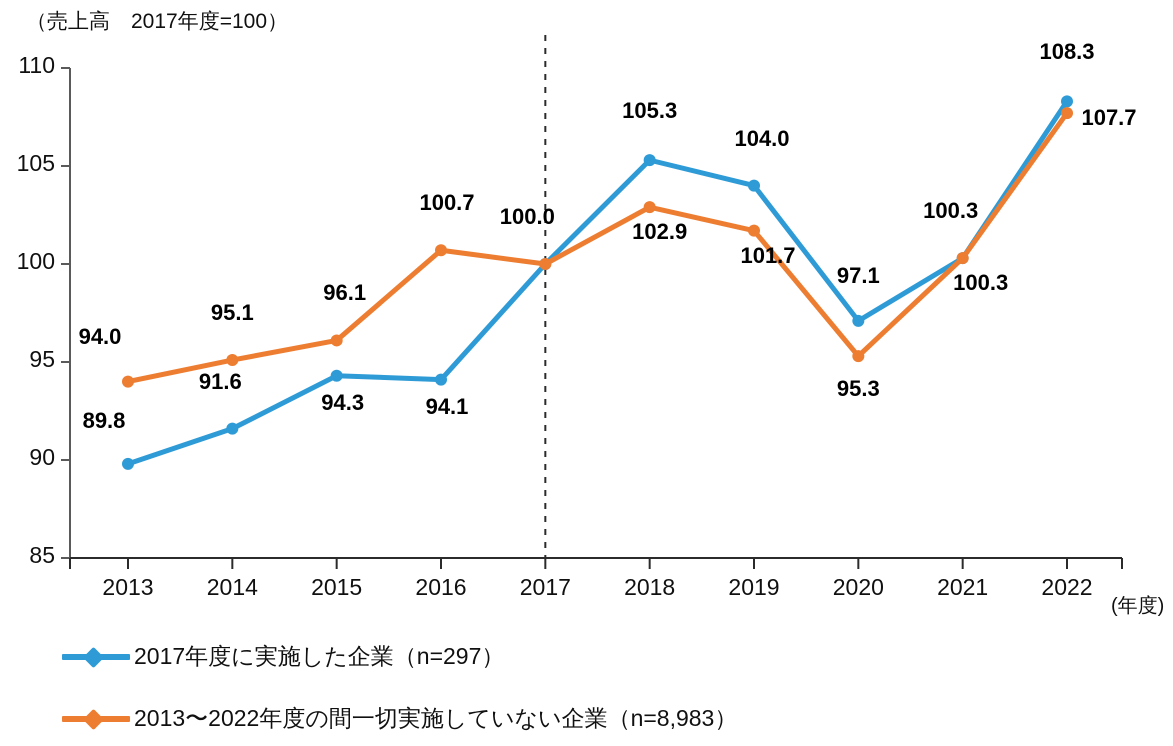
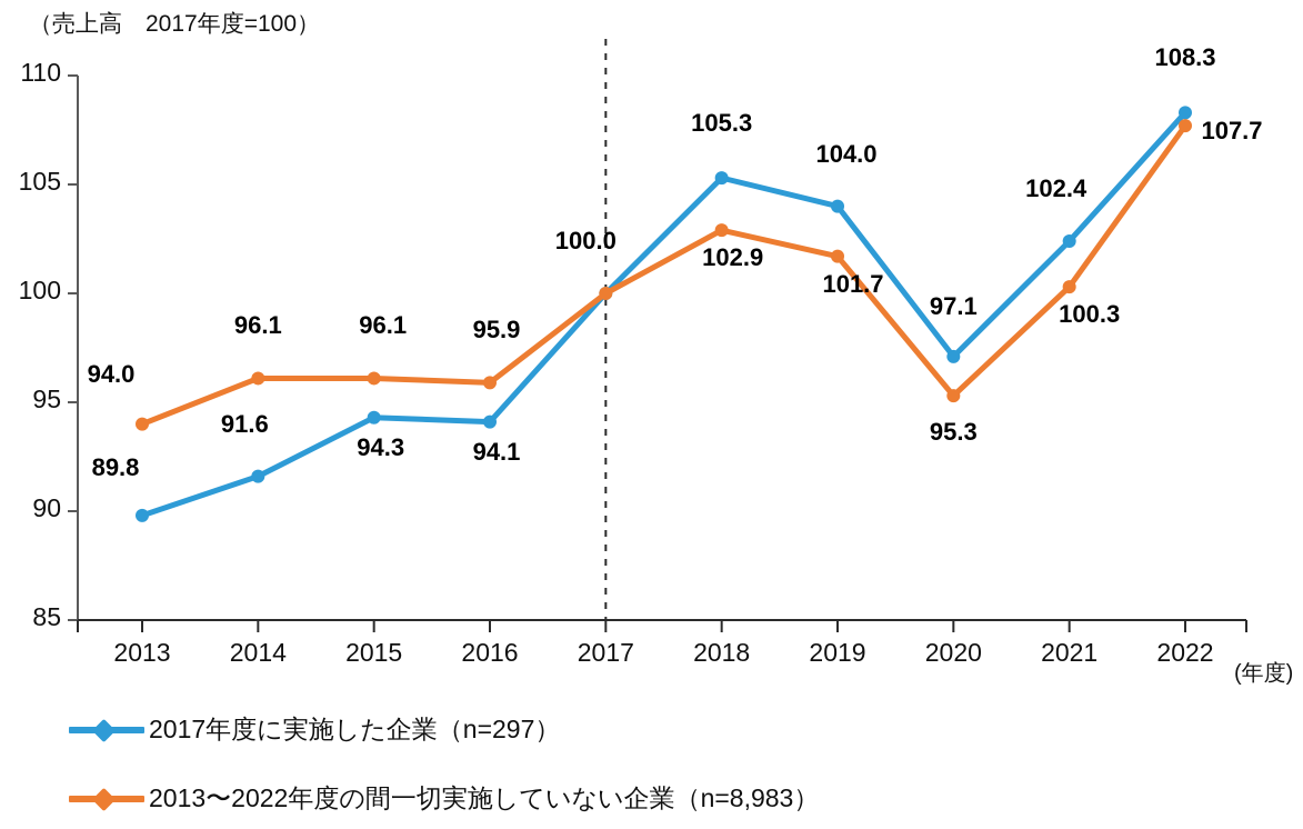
2013〜2022年度の間一切実施していない企業（n=8,983）/2014: 95.1 -> 96.1
2013〜2022年度の間一切実施していない企業（n=8,983）/2016: 100.7 -> 95.9
2017年度に実施した企業（n=297）/2021: 100.3 -> 102.4
